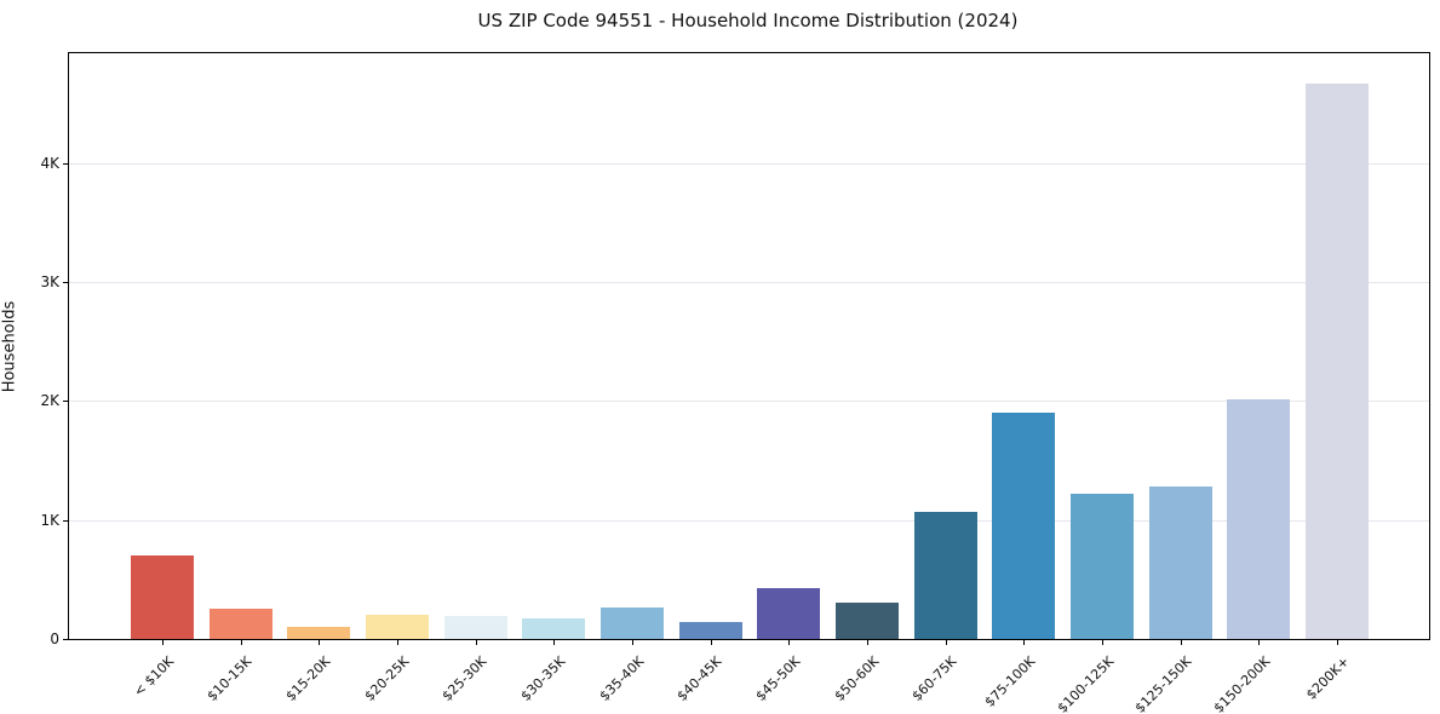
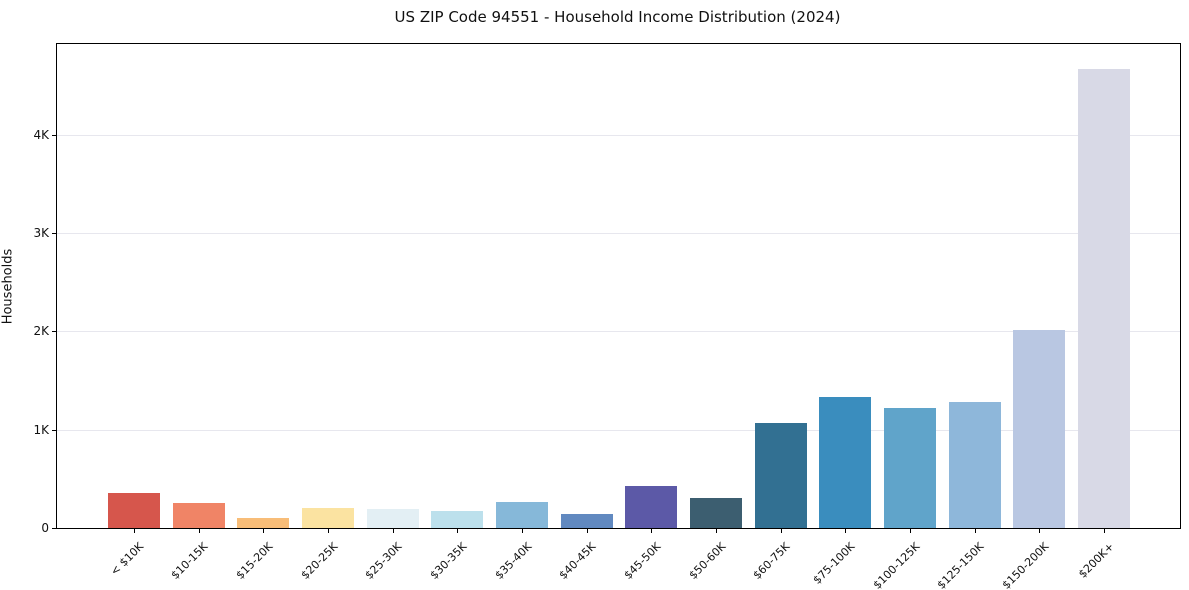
< $10K: 0.7K -> 0.4K
$75-100K: 1.9K -> 1.3K
